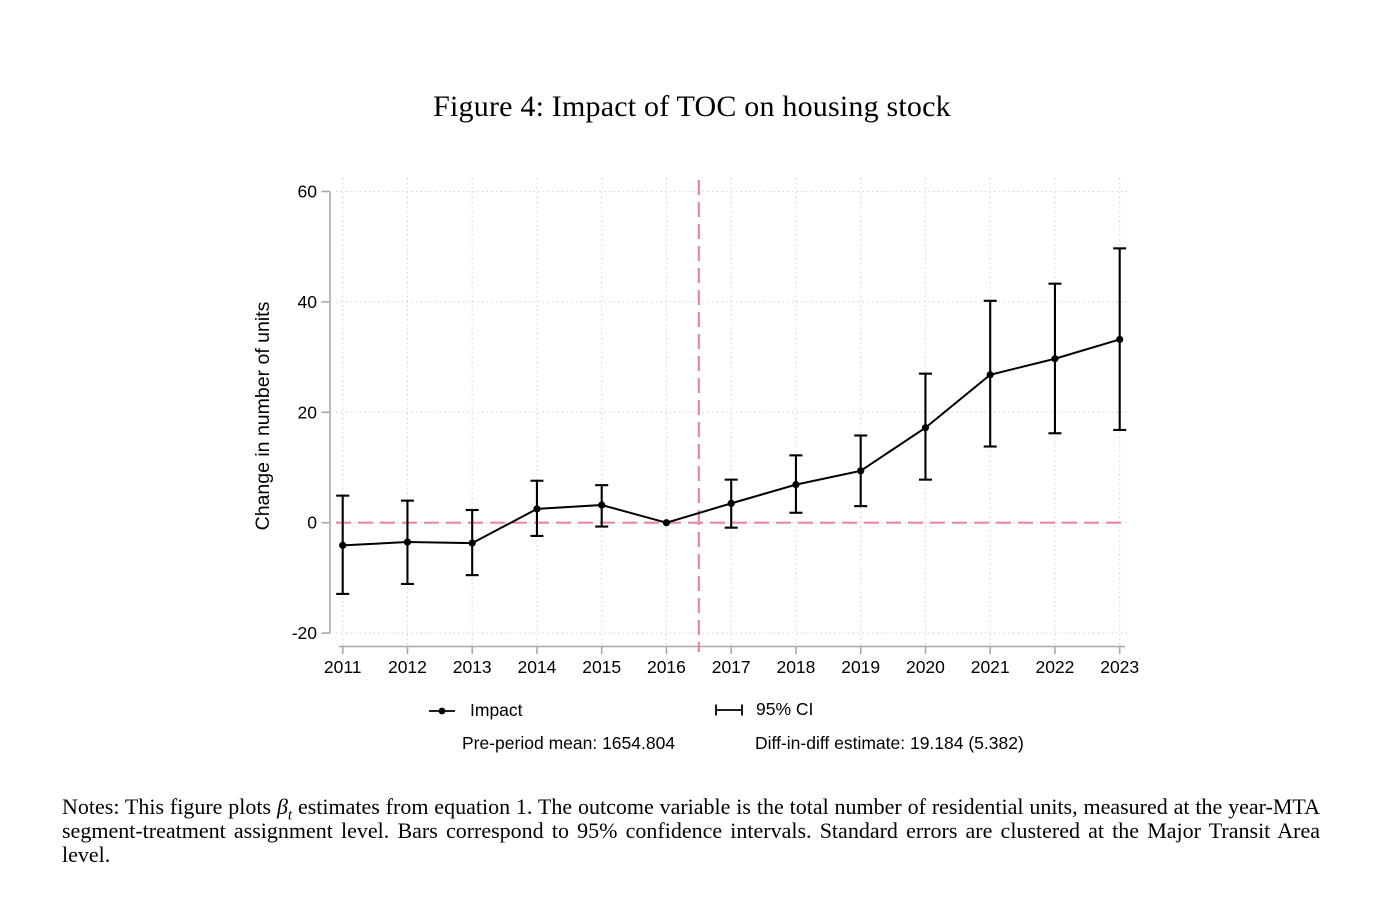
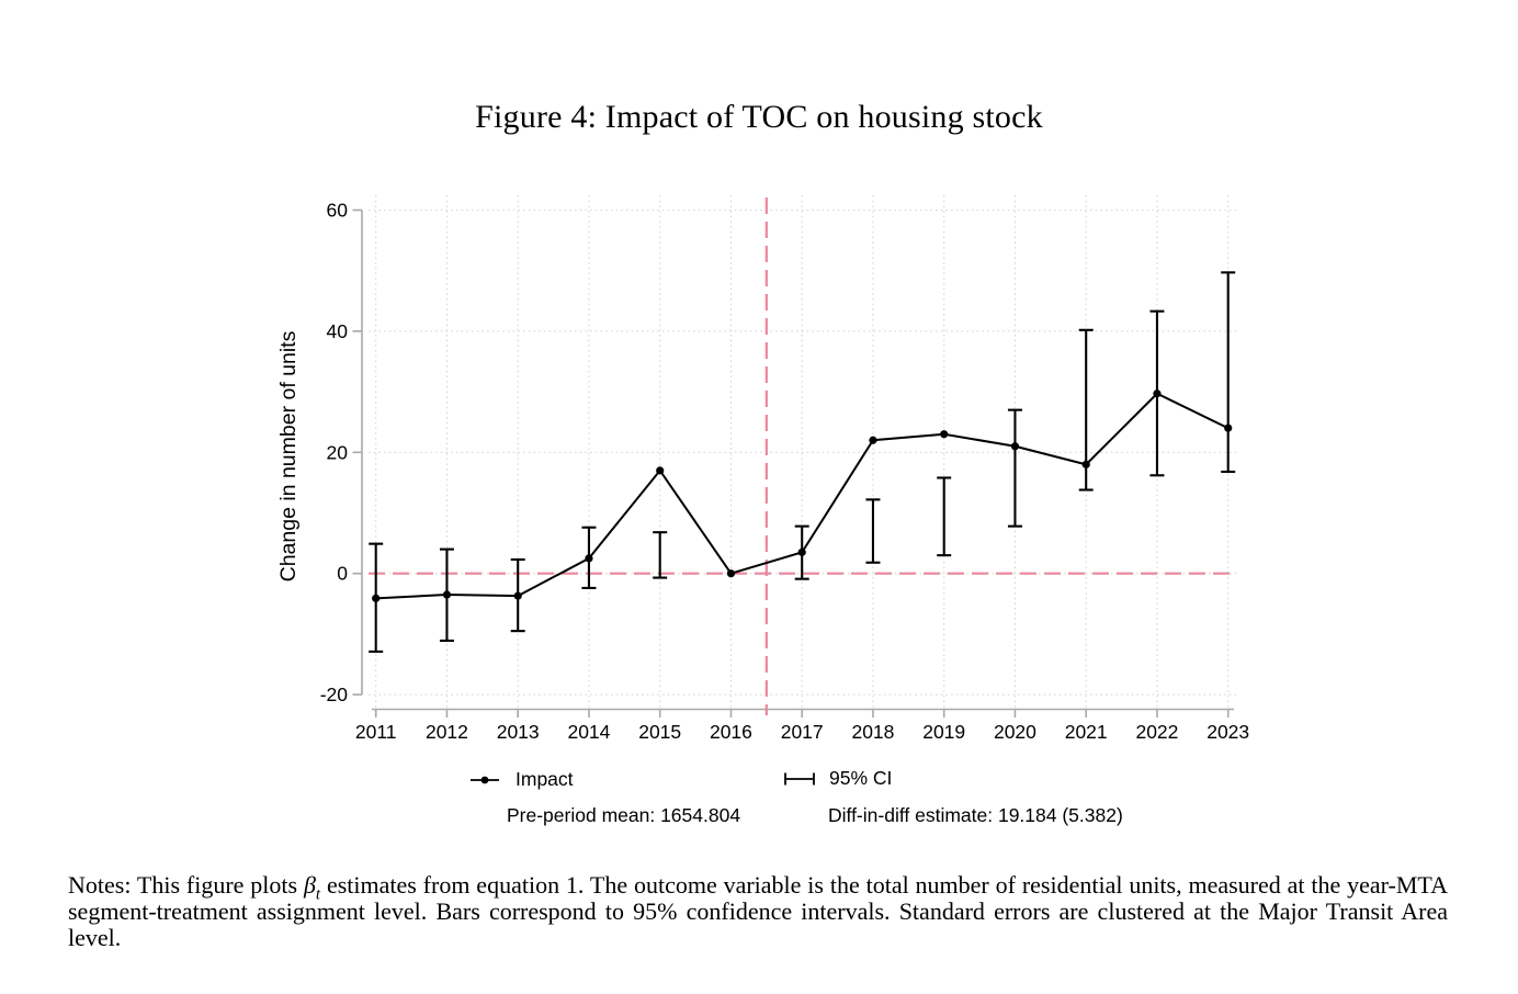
Impact/2015: 3 -> 17
Impact/2018: 7 -> 22
Impact/2019: 9 -> 23
Impact/2020: 17 -> 21
Impact/2021: 27 -> 18
Impact/2023: 33 -> 24
